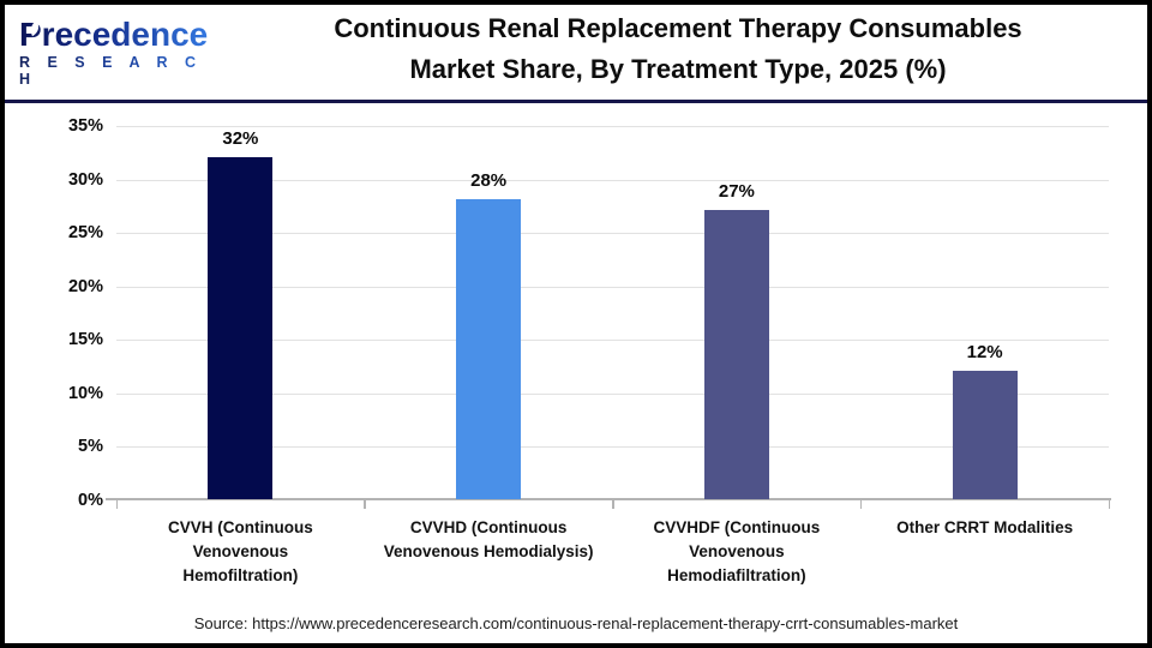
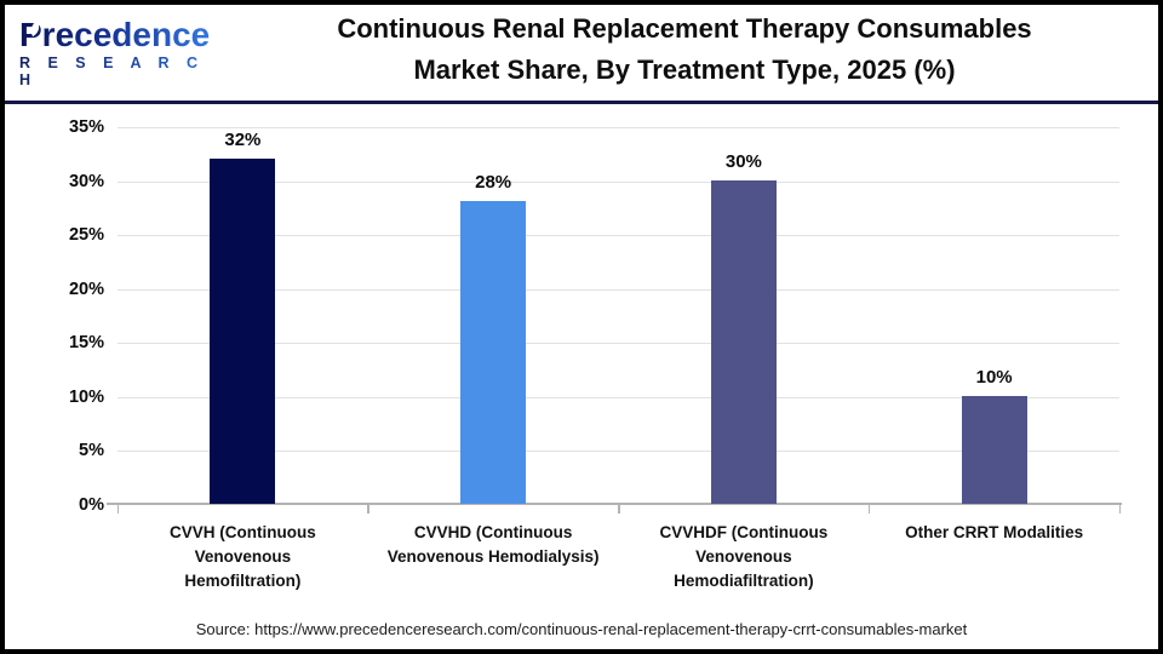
CVVHDF (Continuous Venovenous Hemodiafiltration): 27% -> 30%
Other CRRT Modalities: 12% -> 10%
